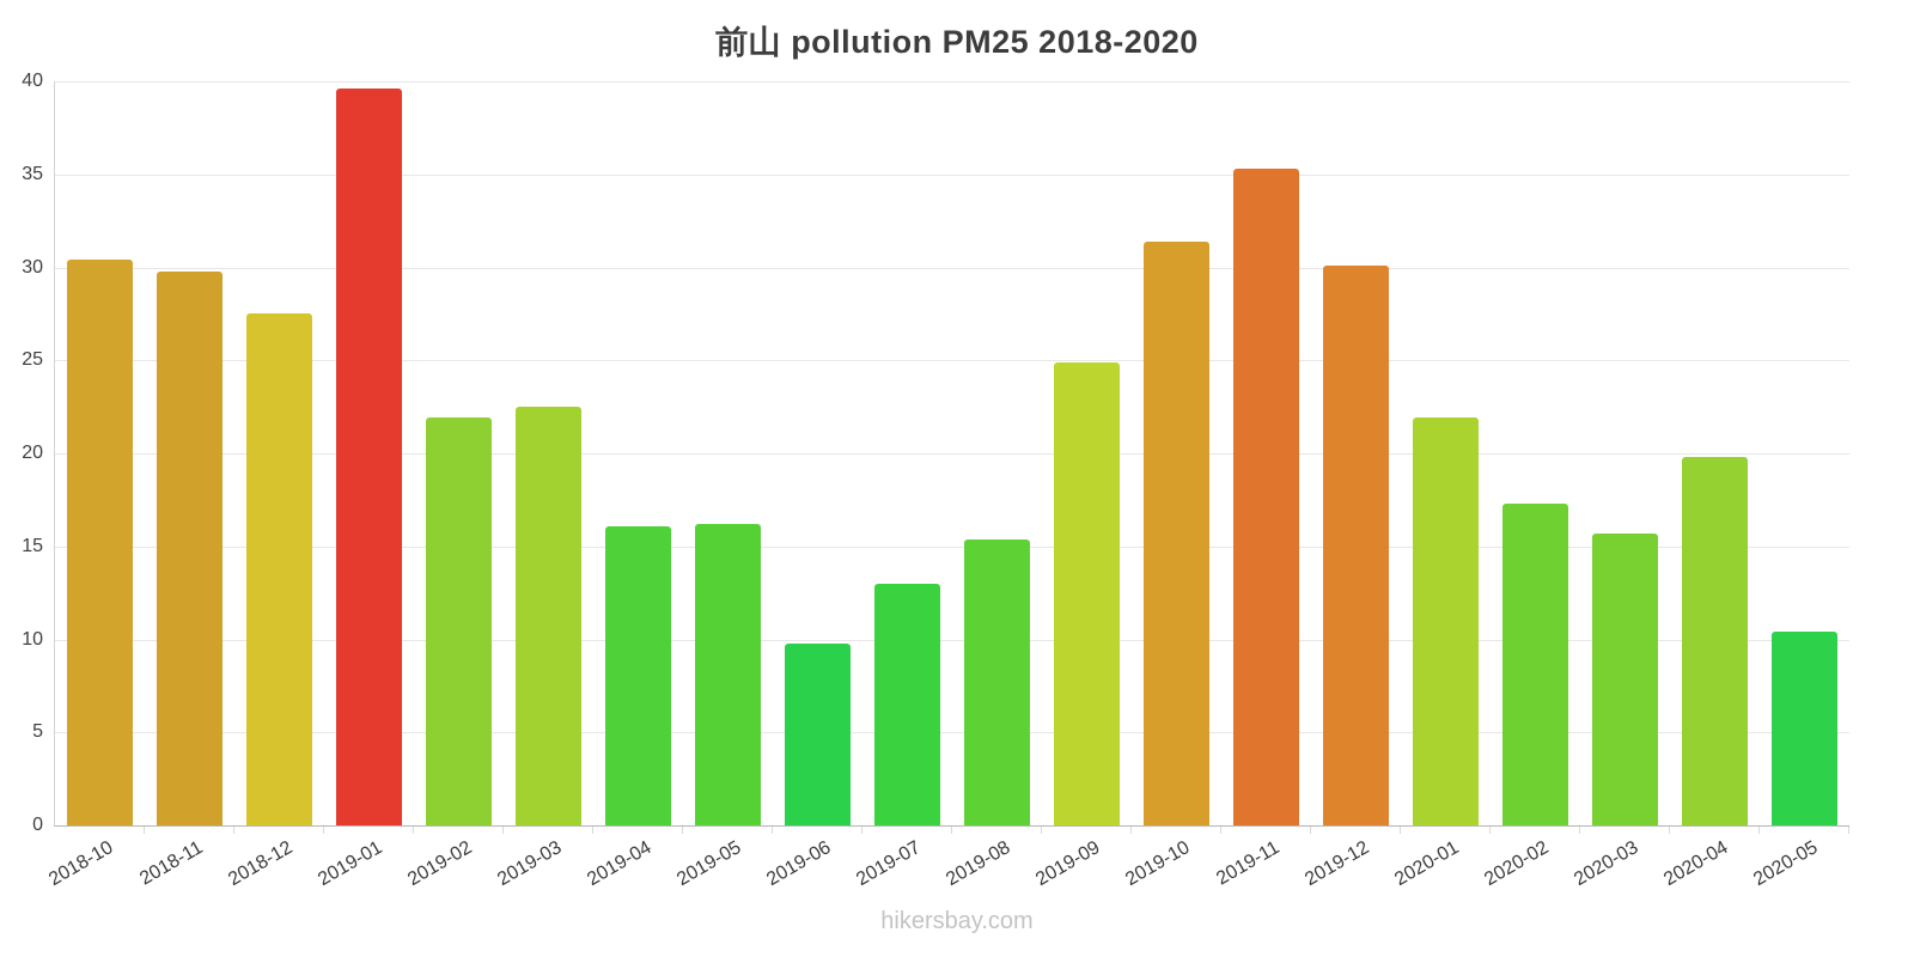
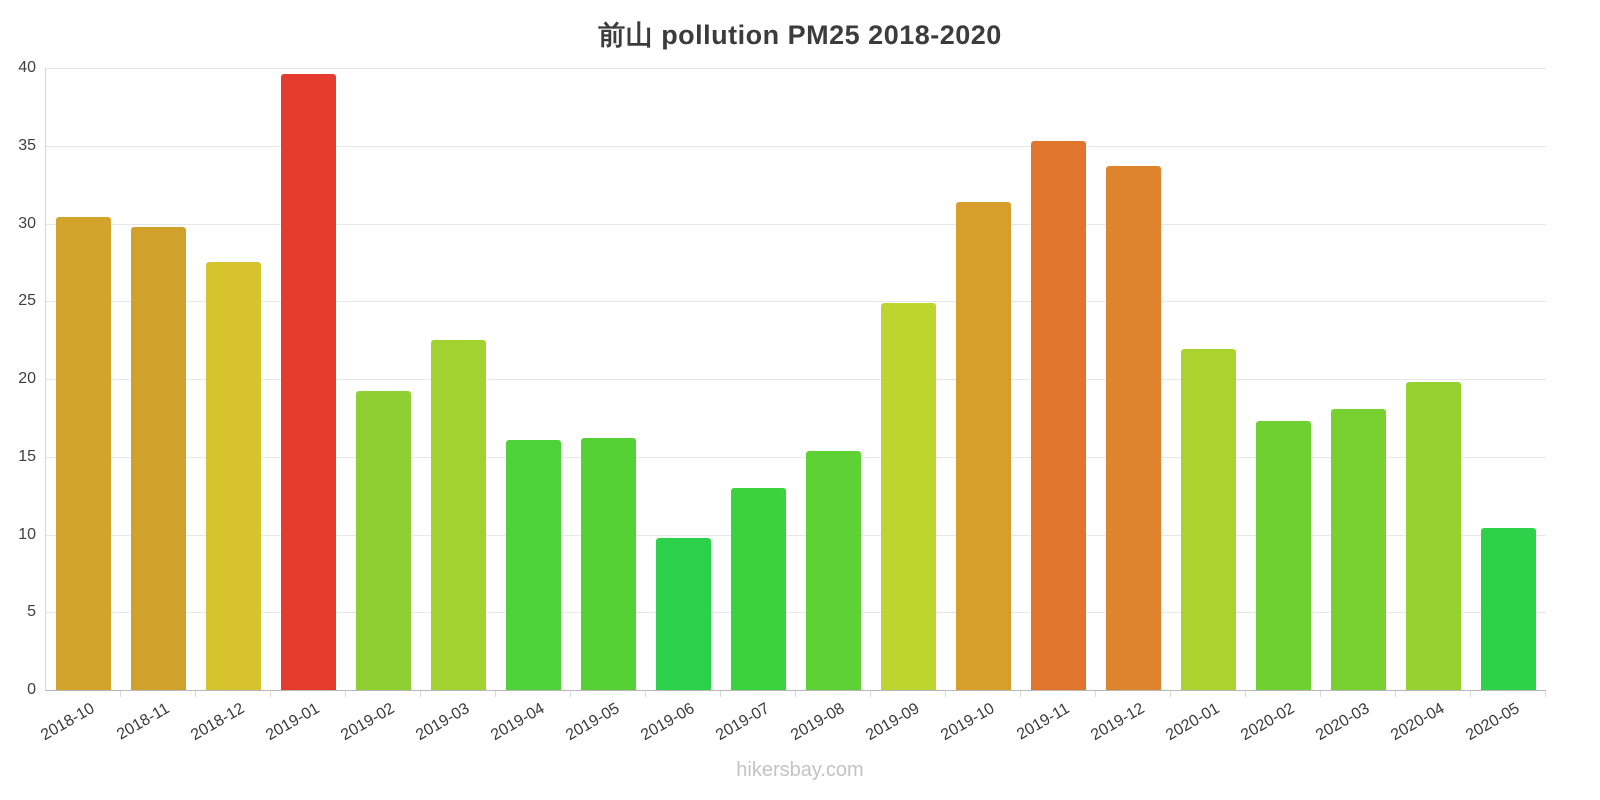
2019-02: 21.9 -> 19.2
2019-12: 30.1 -> 33.7
2020-03: 15.7 -> 18.1
